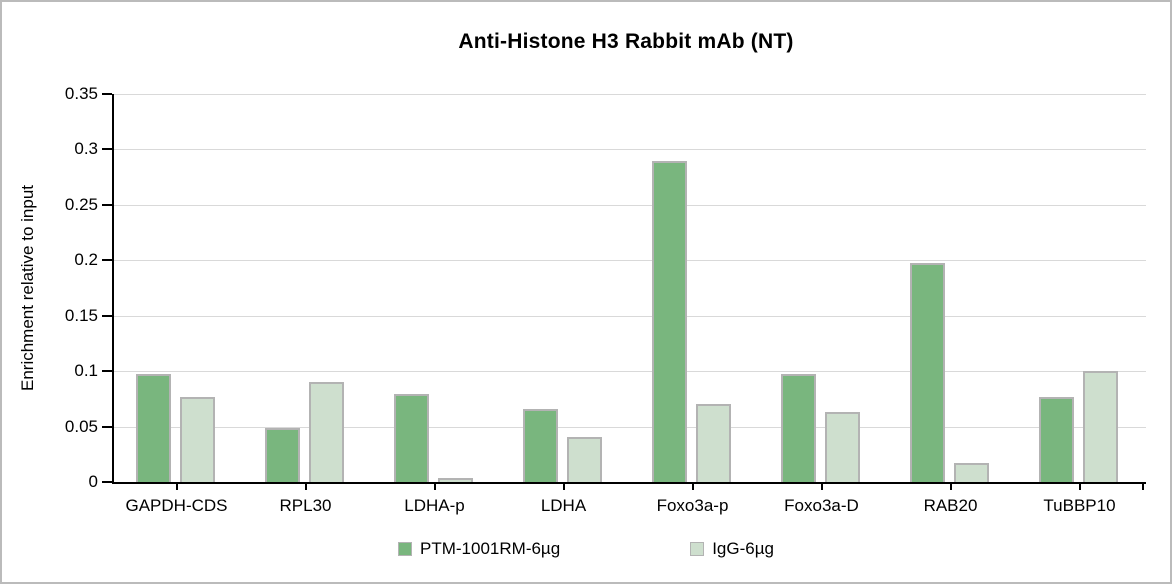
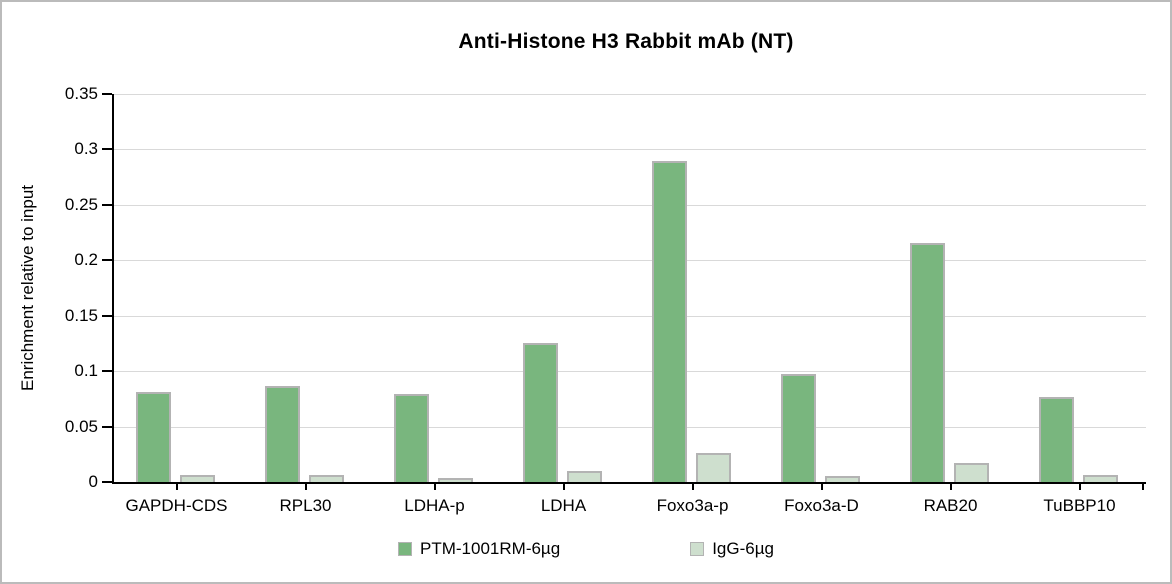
PTM-1001RM-6µg/GAPDH-CDS: 0.097 -> 0.081
IgG-6µg/GAPDH-CDS: 0.077 -> 0.006
PTM-1001RM-6µg/RPL30: 0.049 -> 0.087
IgG-6µg/RPL30: 0.090 -> 0.006
PTM-1001RM-6µg/LDHA: 0.066 -> 0.125
IgG-6µg/LDHA: 0.041 -> 0.010
IgG-6µg/Foxo3a-p: 0.070 -> 0.026
IgG-6µg/Foxo3a-D: 0.063 -> 0.005
PTM-1001RM-6µg/RAB20: 0.198 -> 0.216
IgG-6µg/TuBBP10: 0.100 -> 0.006
